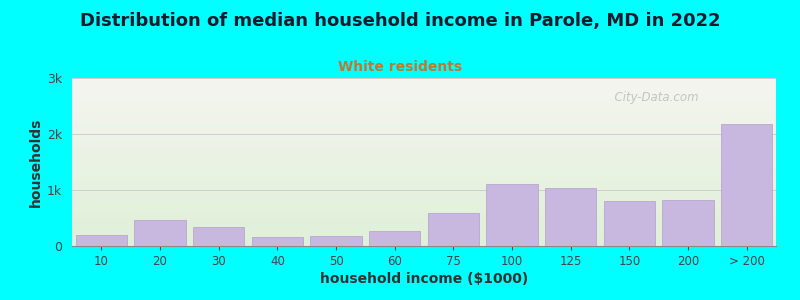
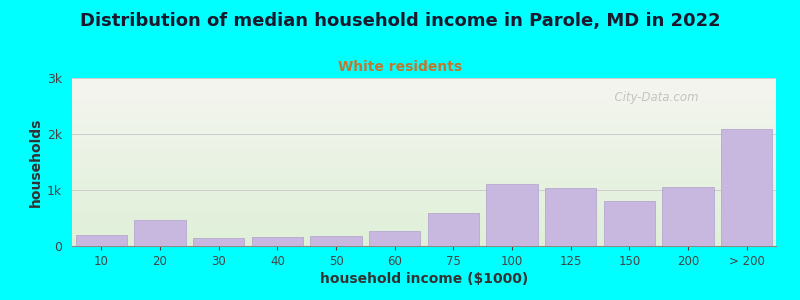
30: 0.34k -> 0.15k
200: 0.82k -> 1.05k
> 200: 2.18k -> 2.09k
